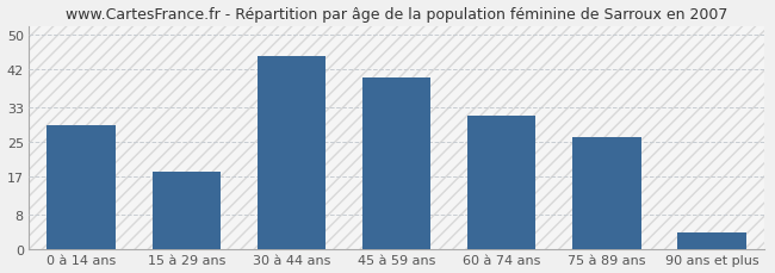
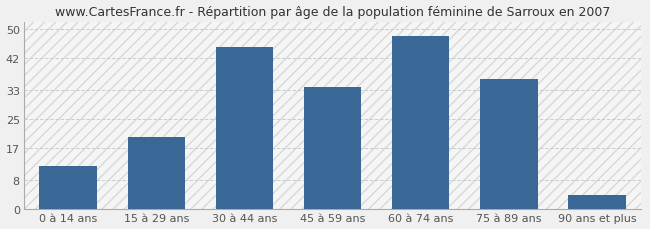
0 à 14 ans: 29 -> 12
15 à 29 ans: 18 -> 20
45 à 59 ans: 40 -> 34
60 à 74 ans: 31 -> 48
75 à 89 ans: 26 -> 36
